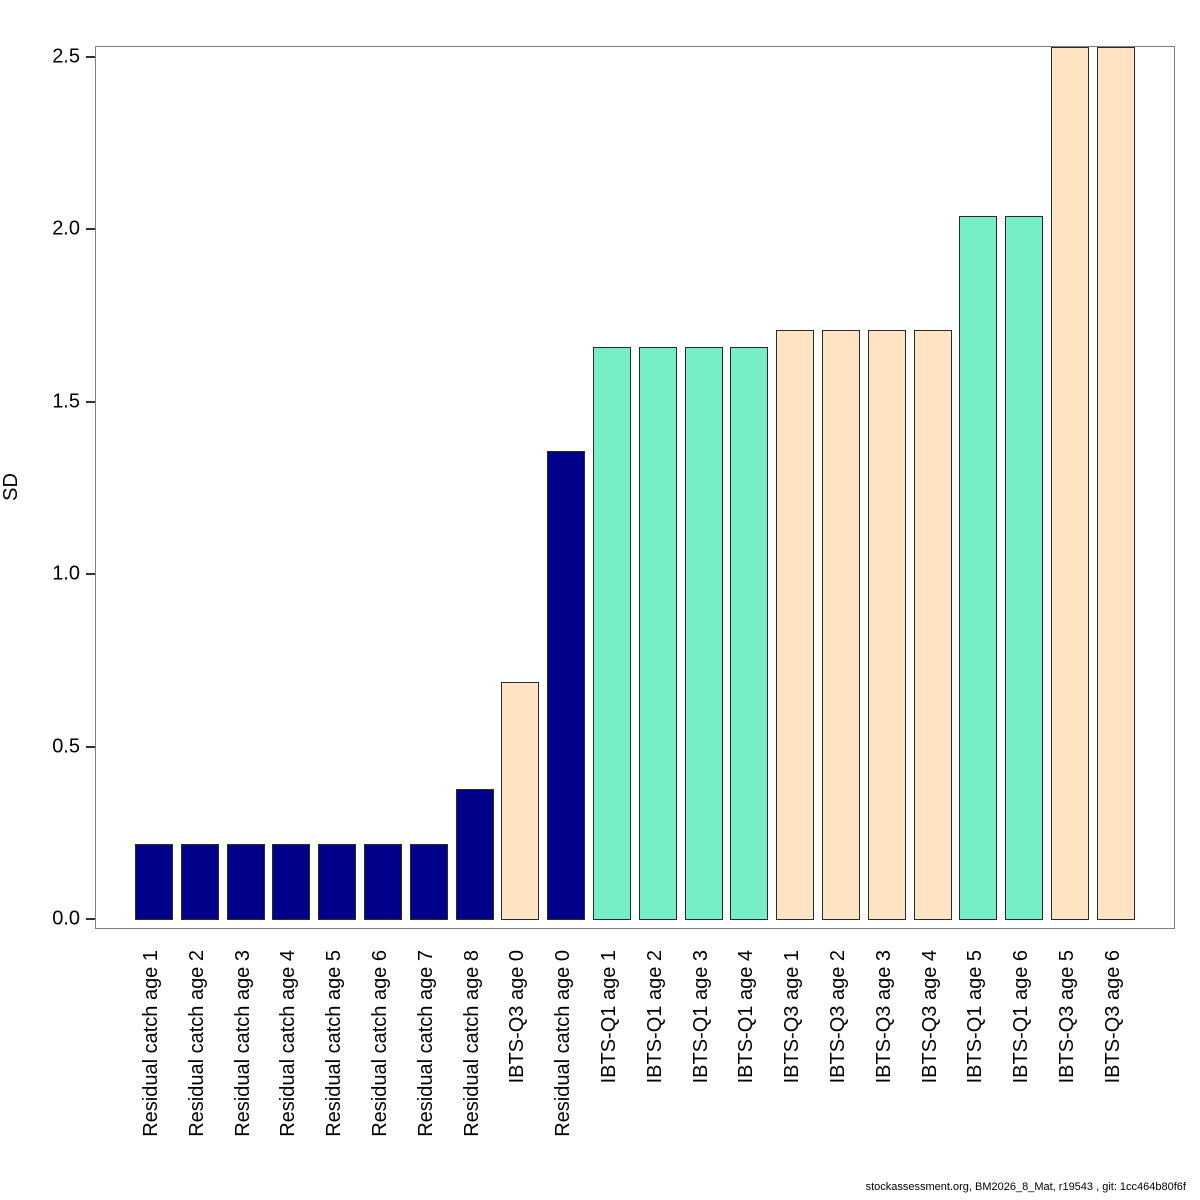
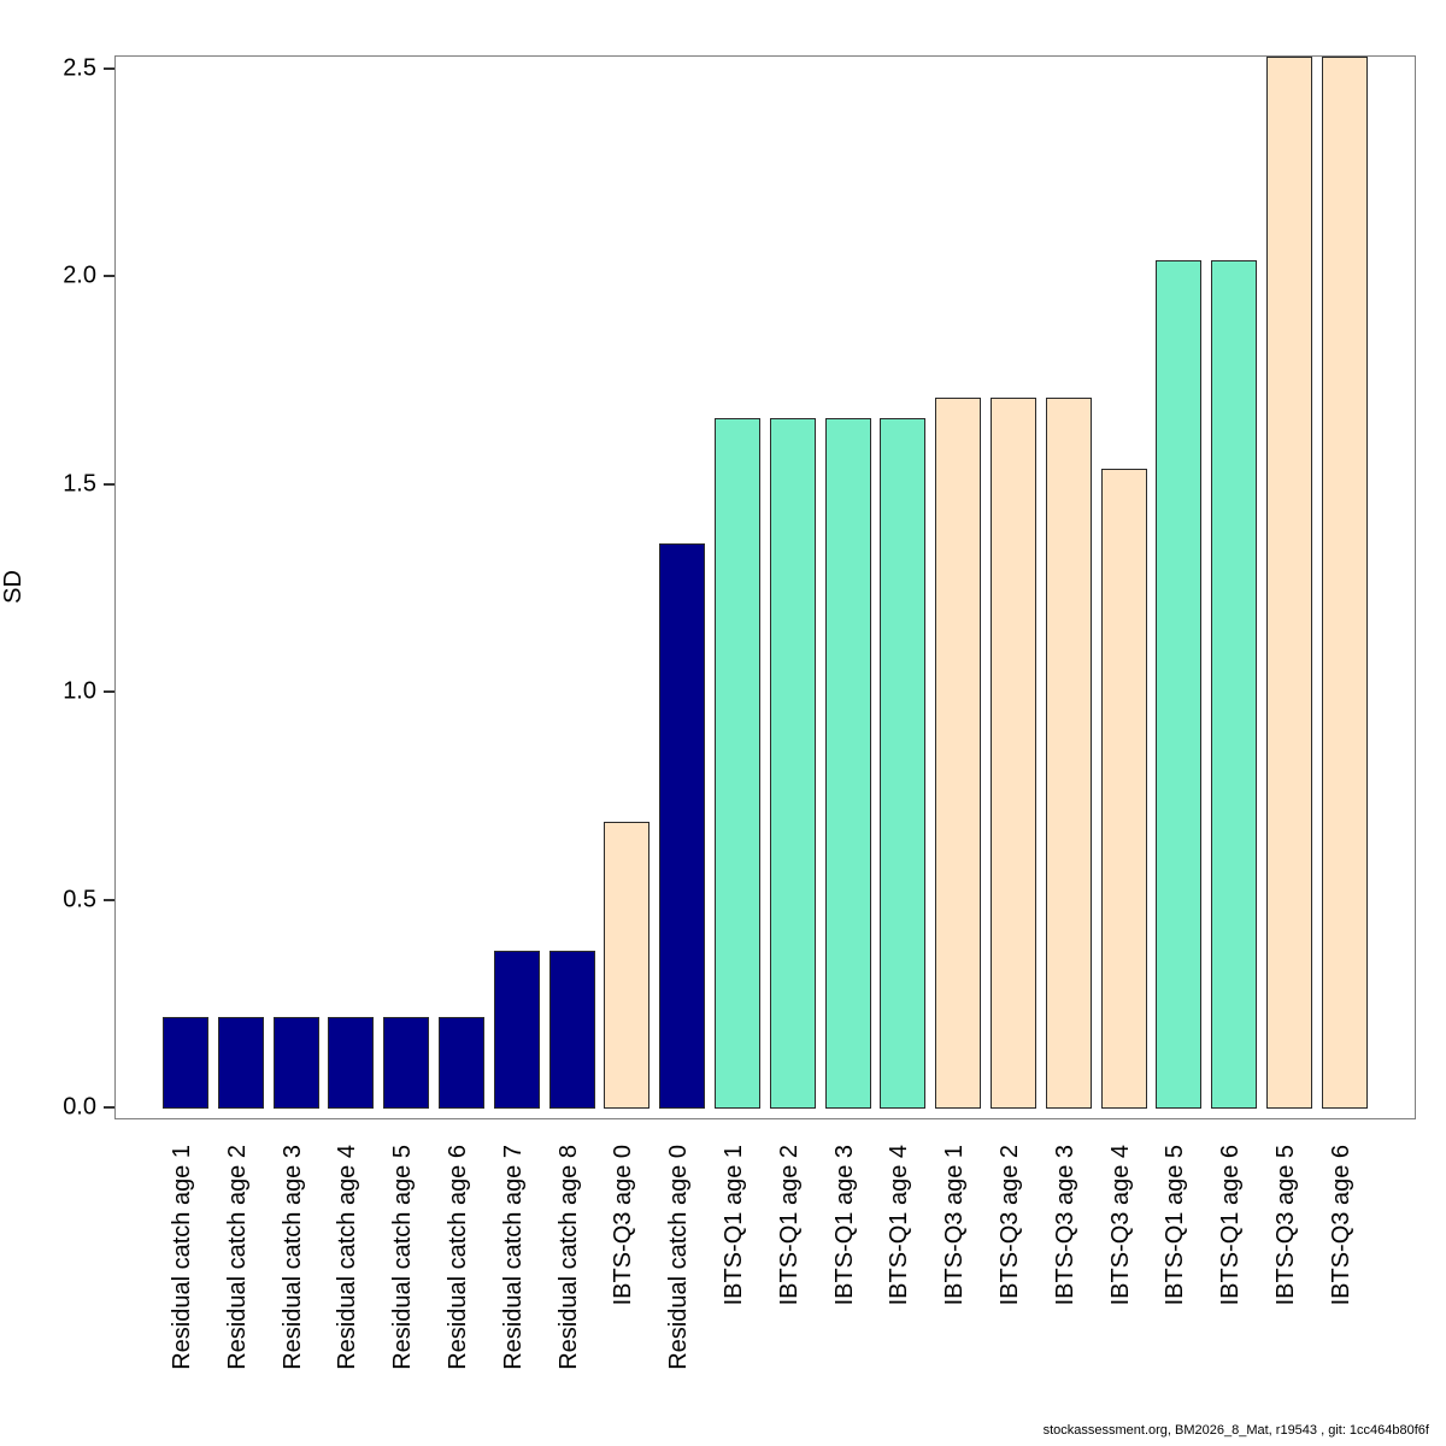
Residual catch age 7: 0.22 -> 0.38
IBTS-Q3 age 4: 1.71 -> 1.54
